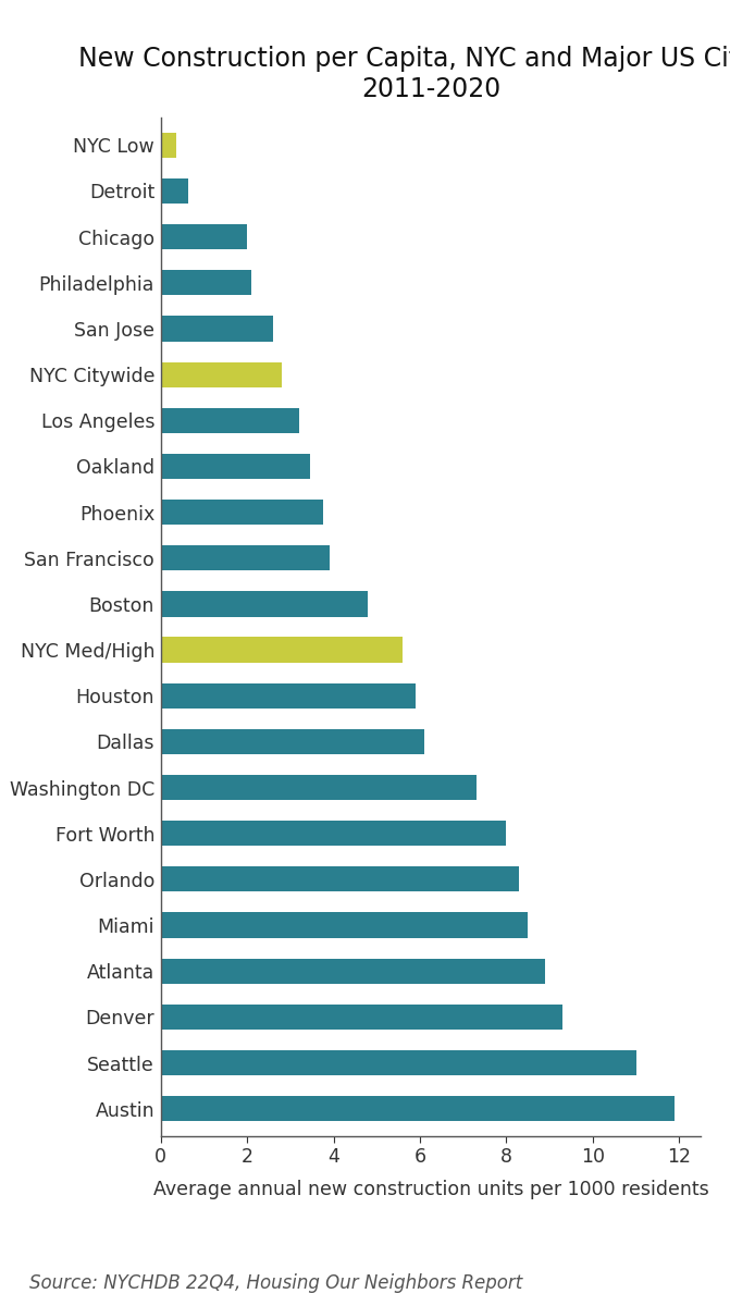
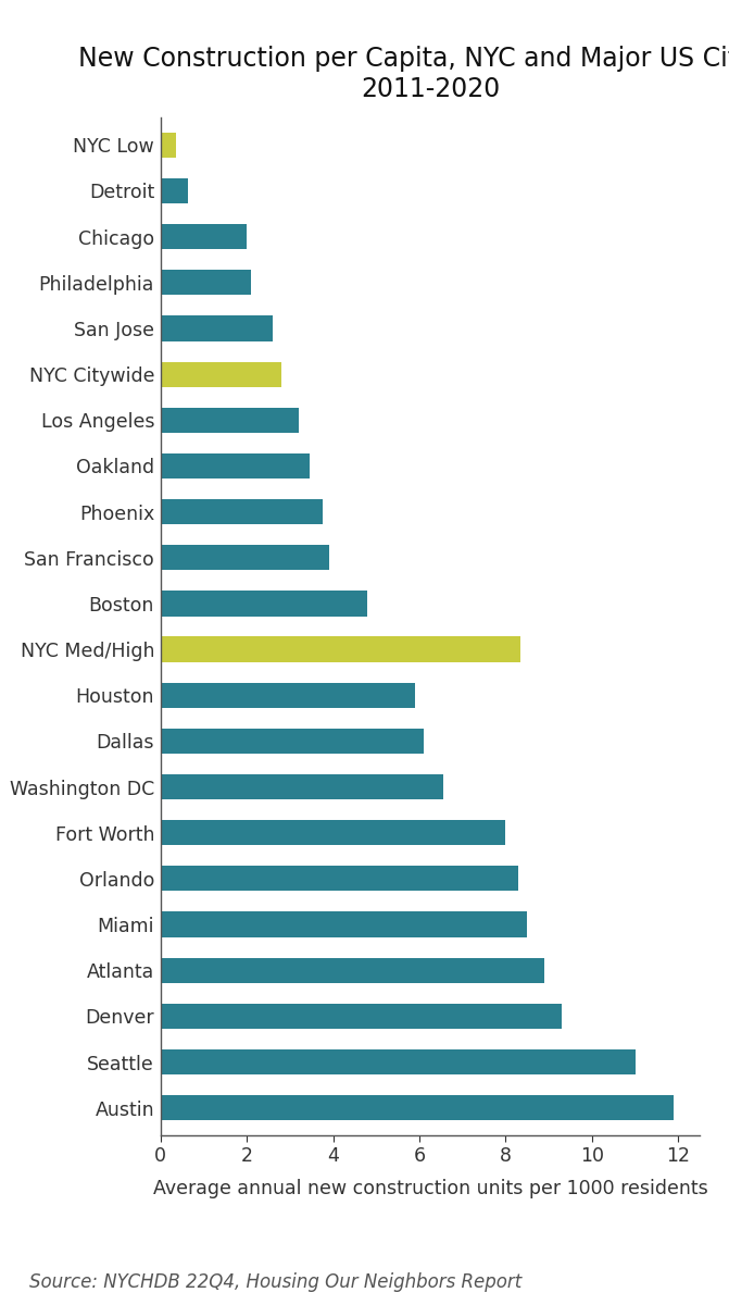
NYC Med/High: 5.60 -> 8.35
Washington DC: 7.30 -> 6.55
